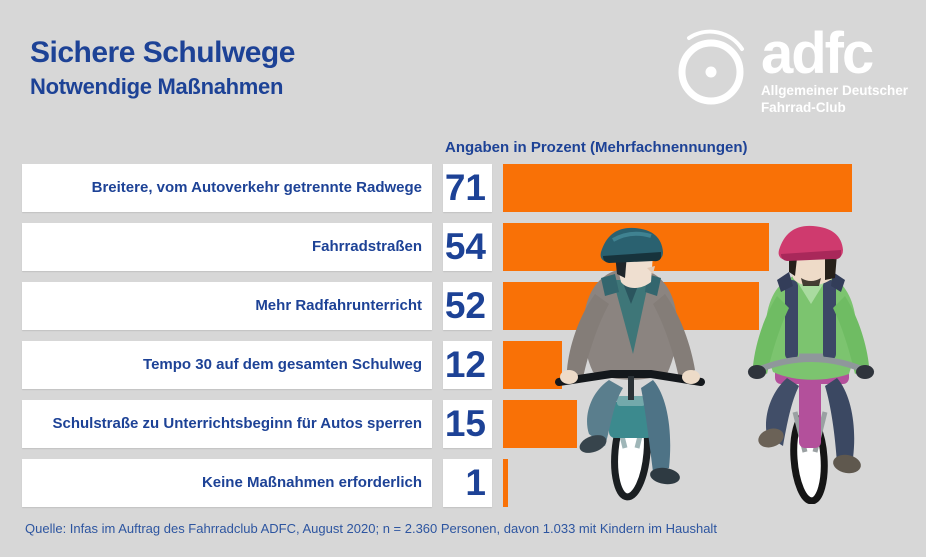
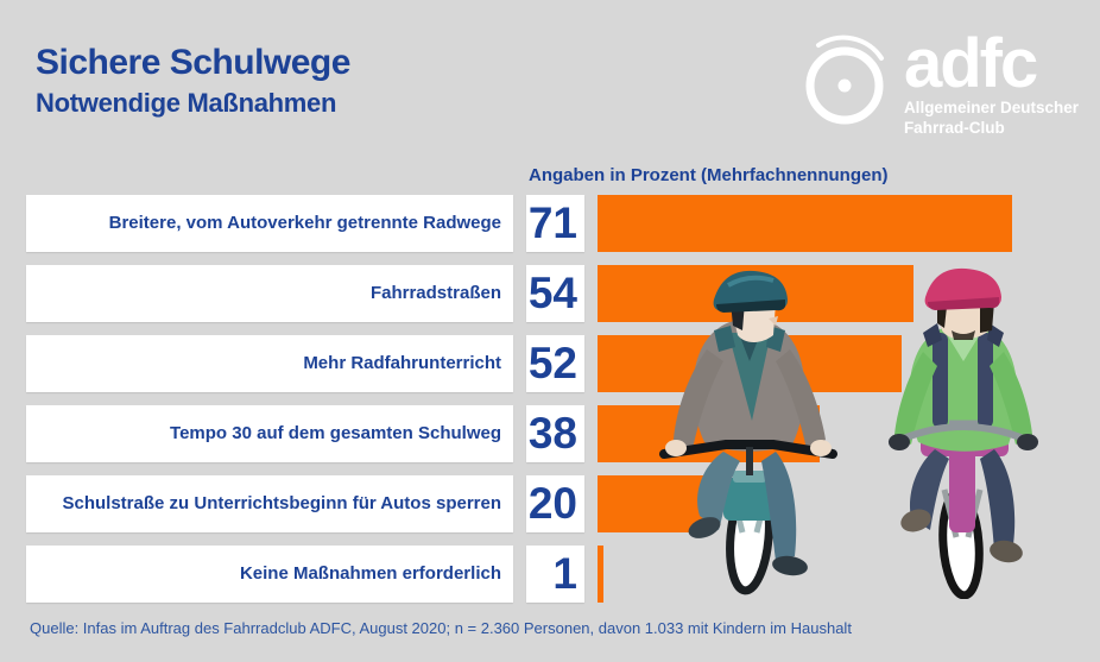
Tempo 30 auf dem gesamten Schulweg: 12 -> 38
Schulstraße zu Unterrichtsbeginn für Autos sperren: 15 -> 20
